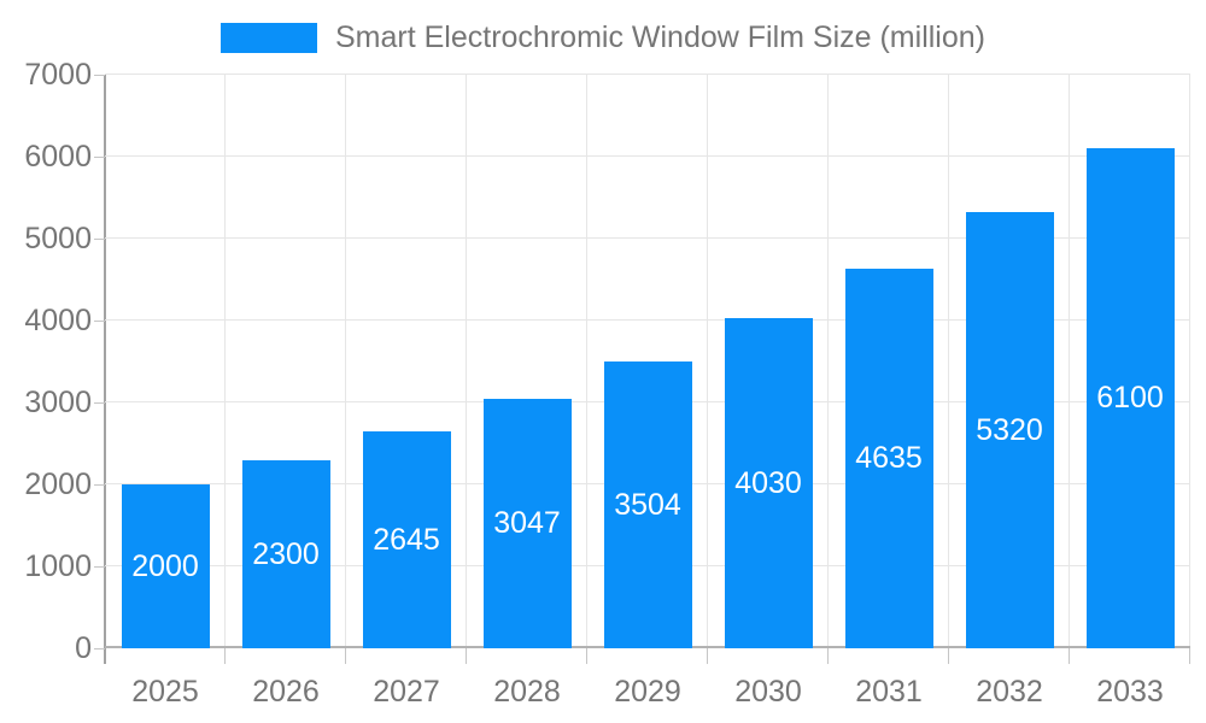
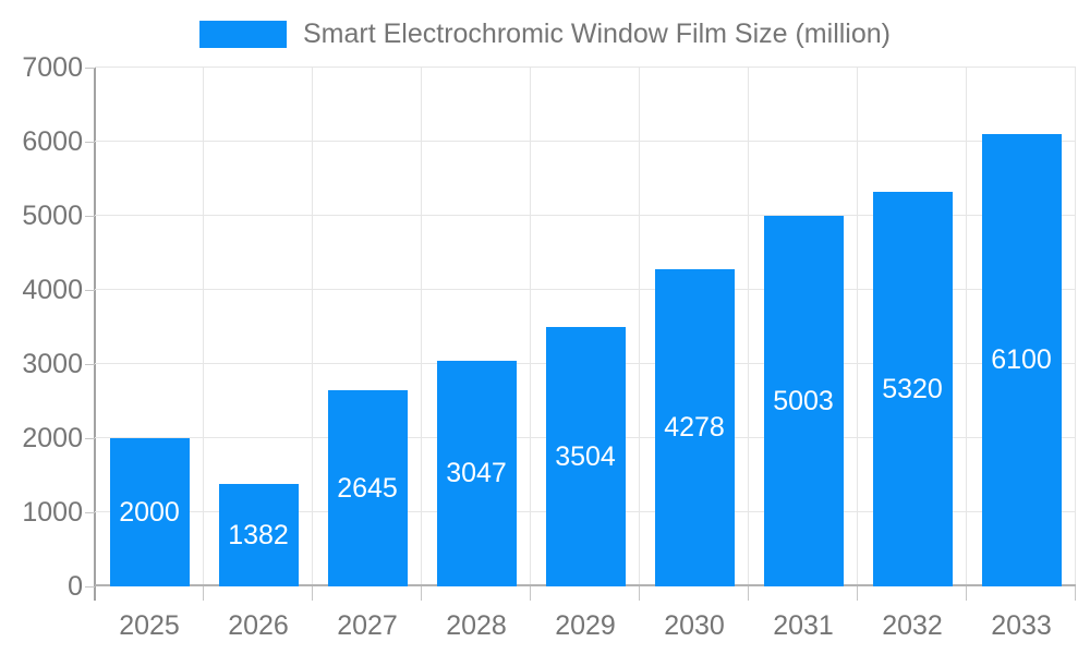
2026: 2300 -> 1382
2030: 4030 -> 4278
2031: 4635 -> 5003
